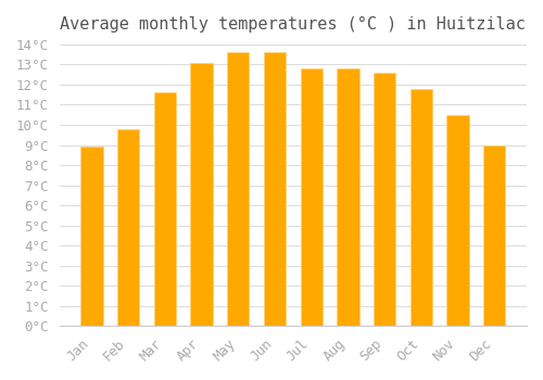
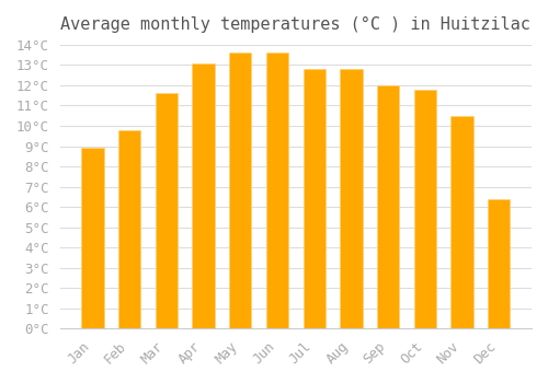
Sep: 12.6°C -> 12.0°C
Dec: 9.0°C -> 6.4°C
